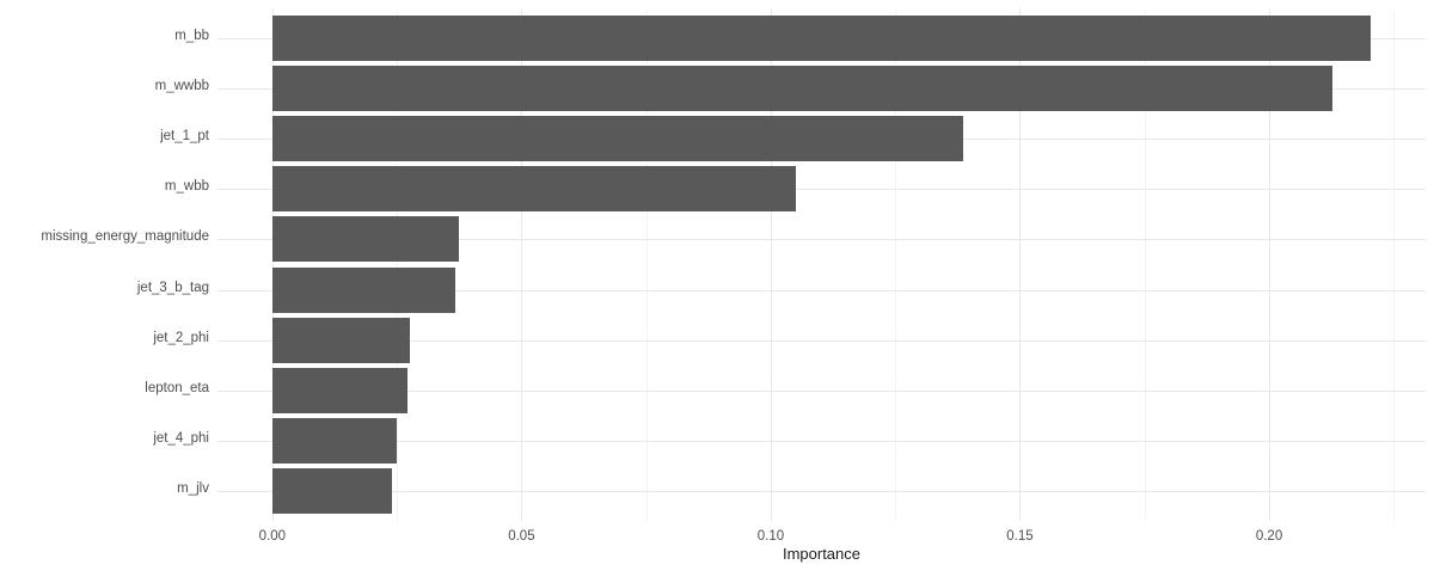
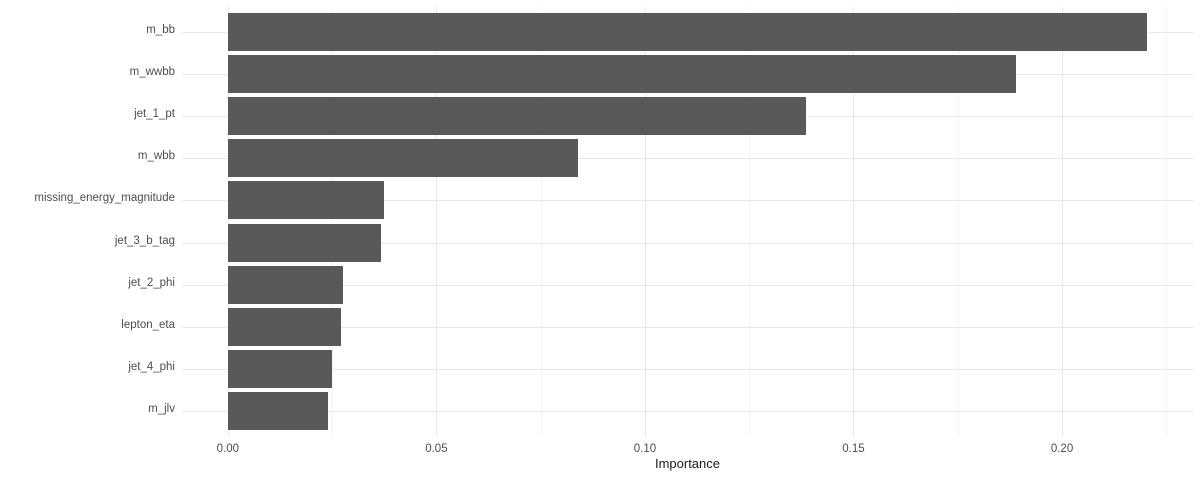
m_wwbb: 0.213 -> 0.189
m_wbb: 0.105 -> 0.084
